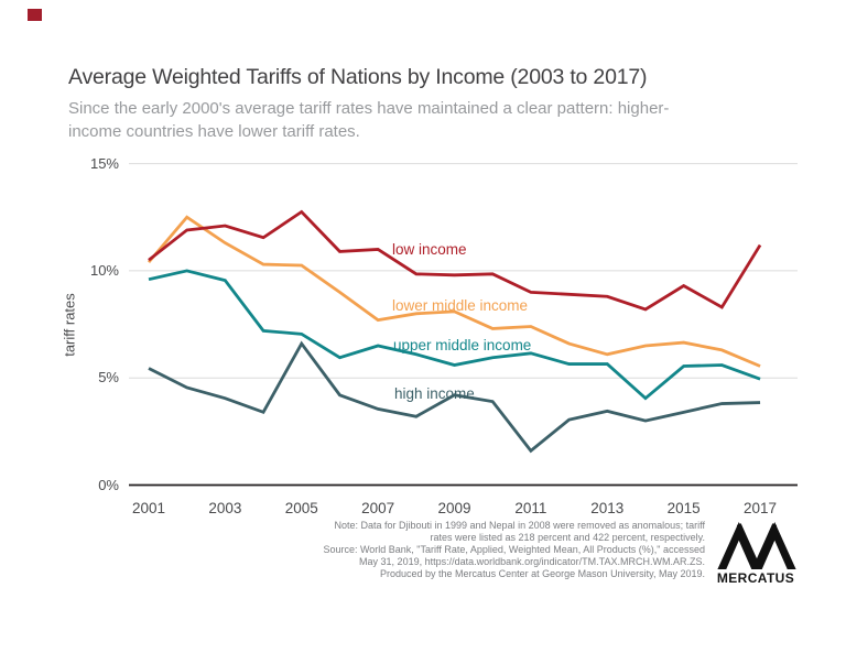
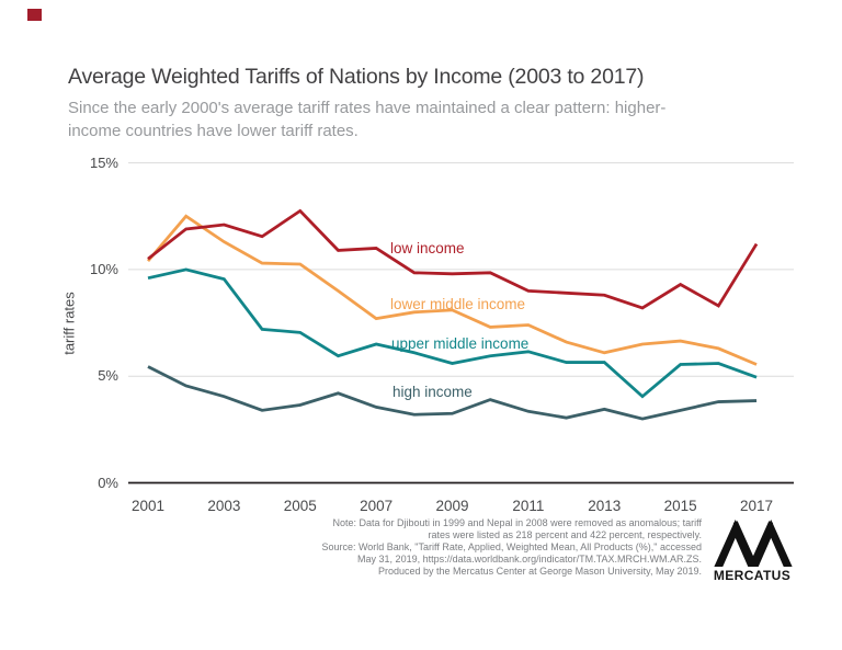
high income/2005: 6.6% -> 3.6%
high income/2009: 4.2% -> 3.2%
high income/2011: 1.6% -> 3.4%
